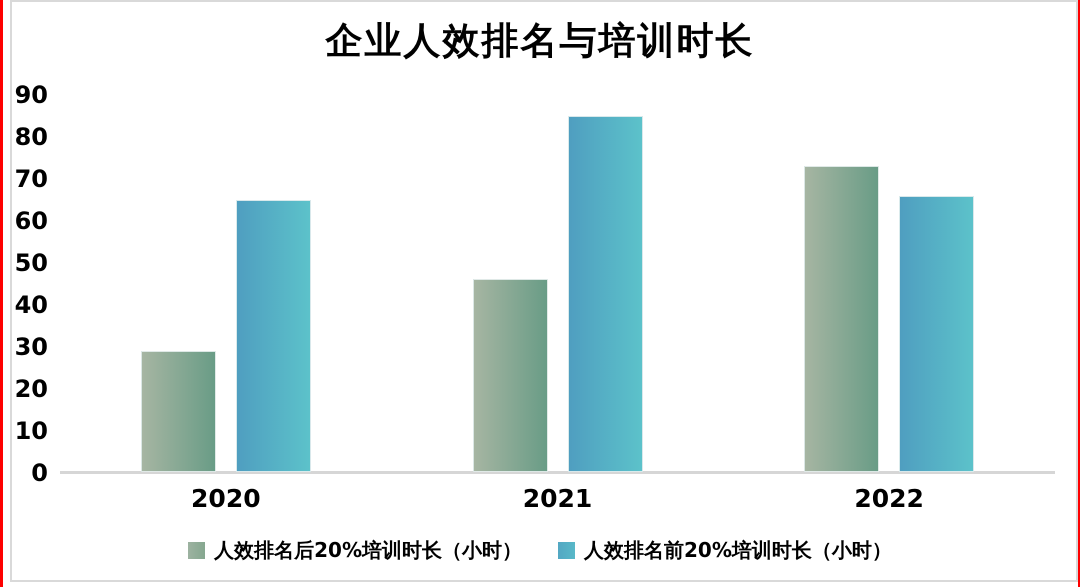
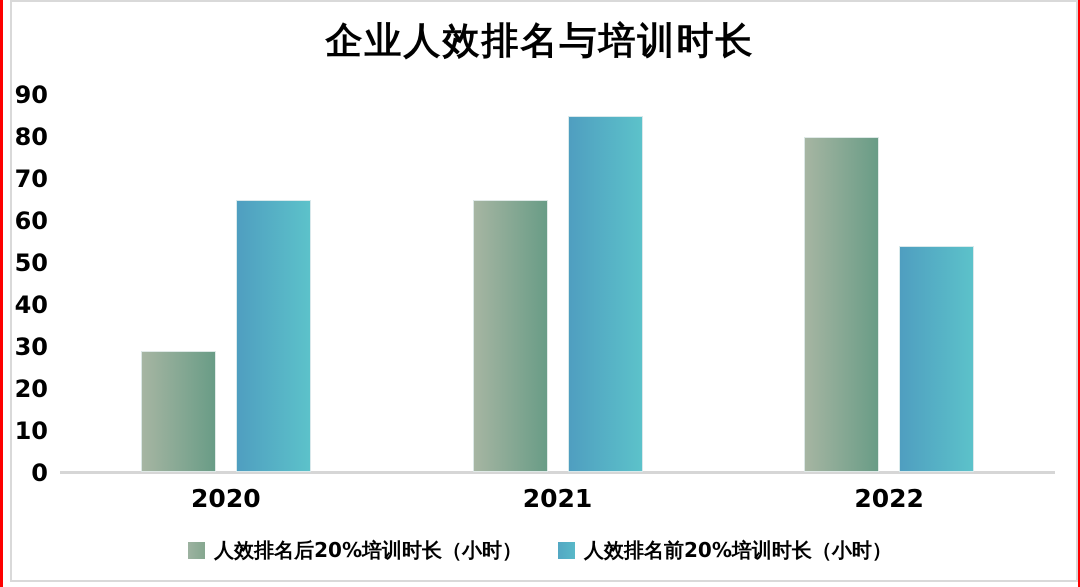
人效排名后20%培训时长（小时）/2021: 46 -> 65
人效排名后20%培训时长（小时）/2022: 73 -> 80
人效排名前20%培训时长（小时）/2022: 66 -> 54
